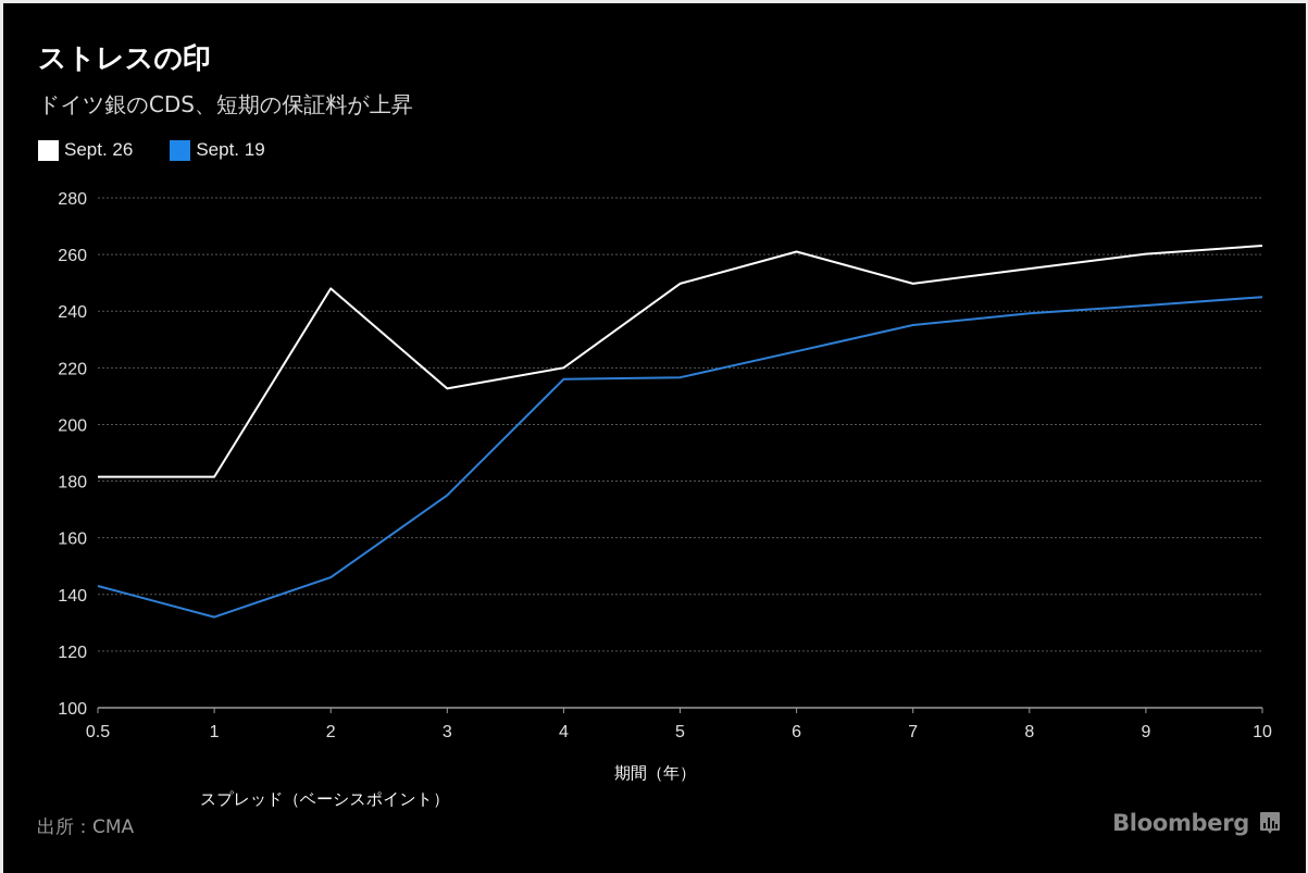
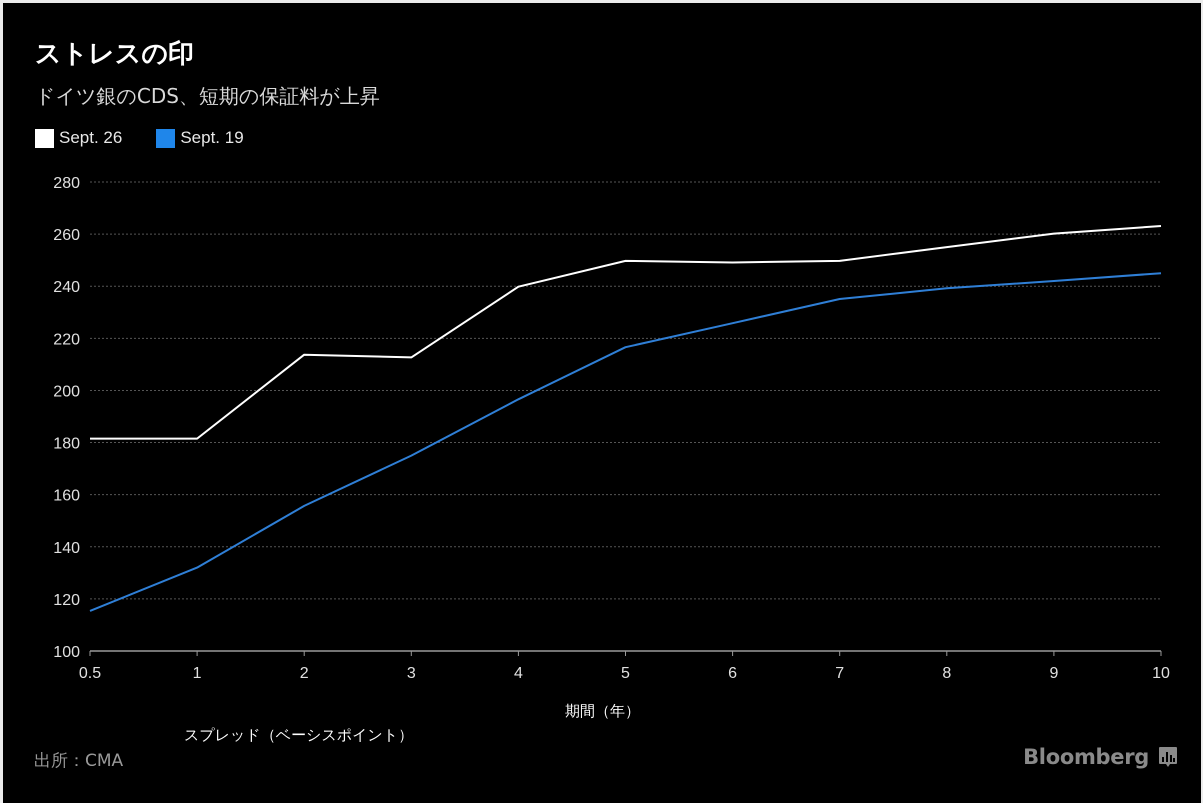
Sept. 19/0.5: 143 -> 115
Sept. 26/2: 248 -> 214
Sept. 19/2: 146 -> 156
Sept. 26/4: 220 -> 240
Sept. 19/4: 216 -> 197
Sept. 26/6: 261 -> 249
